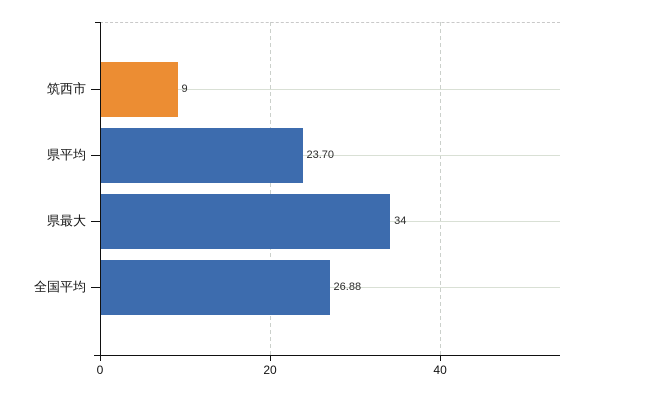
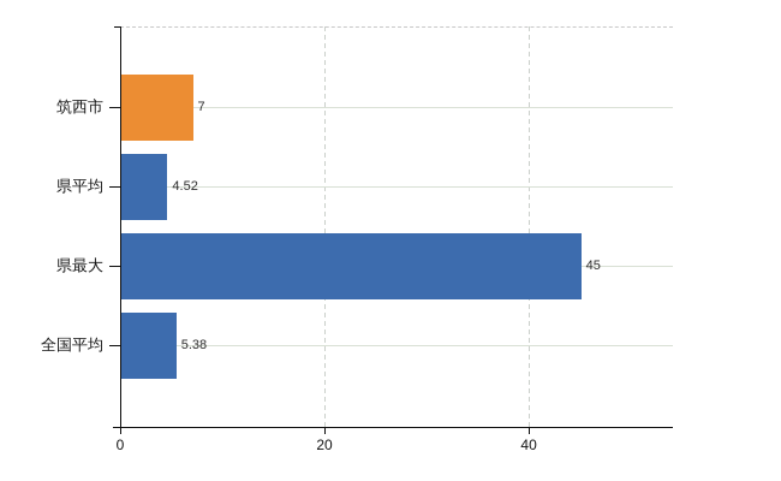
筑西市: 9 -> 7
県平均: 23.70 -> 4.52
県最大: 34 -> 45
全国平均: 26.88 -> 5.38
